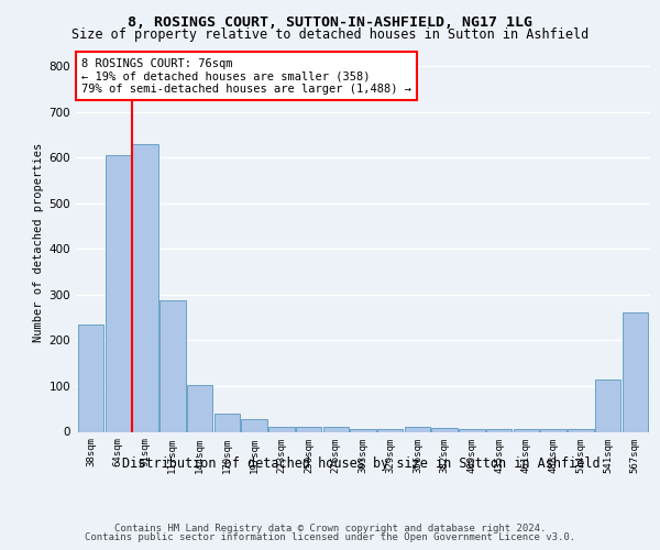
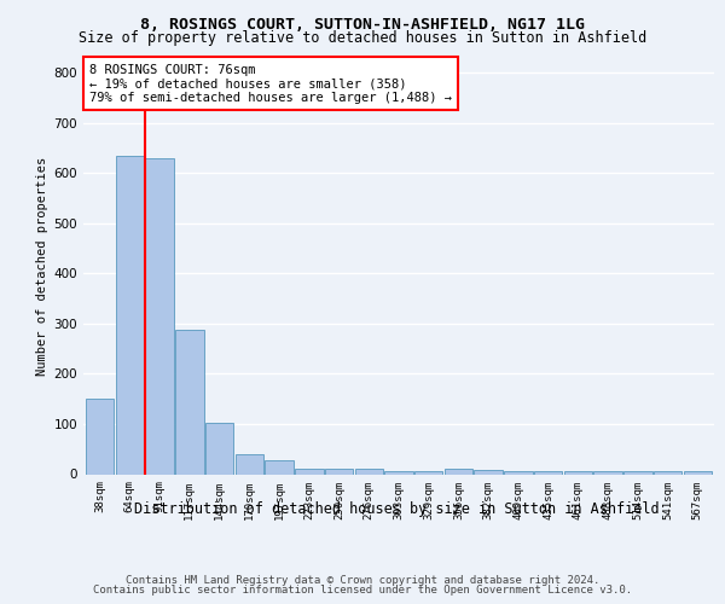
38sqm: 235 -> 150
64sqm: 605 -> 635
541sqm: 115 -> 5
567sqm: 260 -> 5
